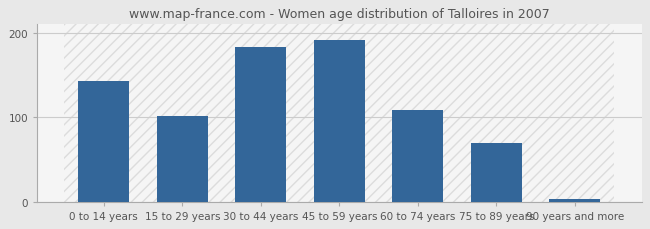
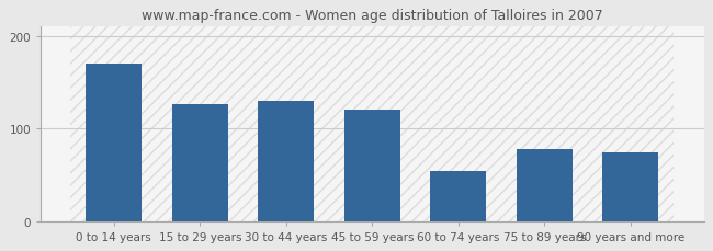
0 to 14 years: 143 -> 170
15 to 29 years: 101 -> 126
30 to 44 years: 183 -> 130
45 to 59 years: 191 -> 120
60 to 74 years: 108 -> 54
75 to 89 years: 70 -> 78
90 years and more: 3 -> 74
